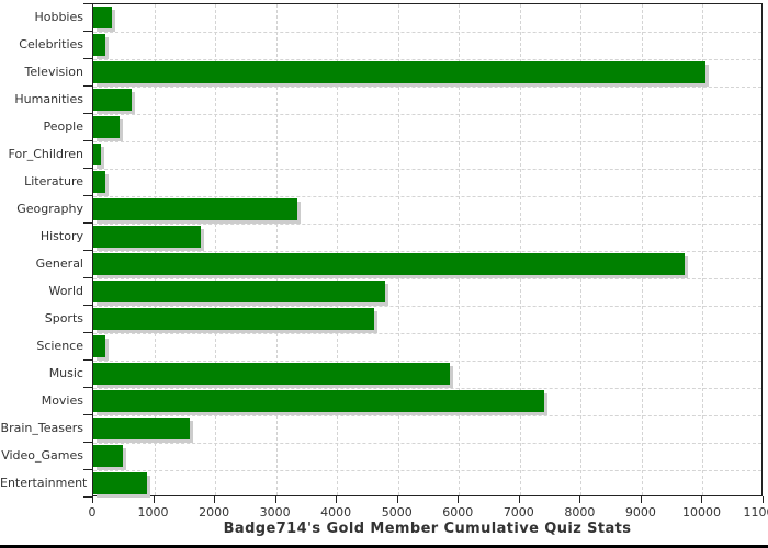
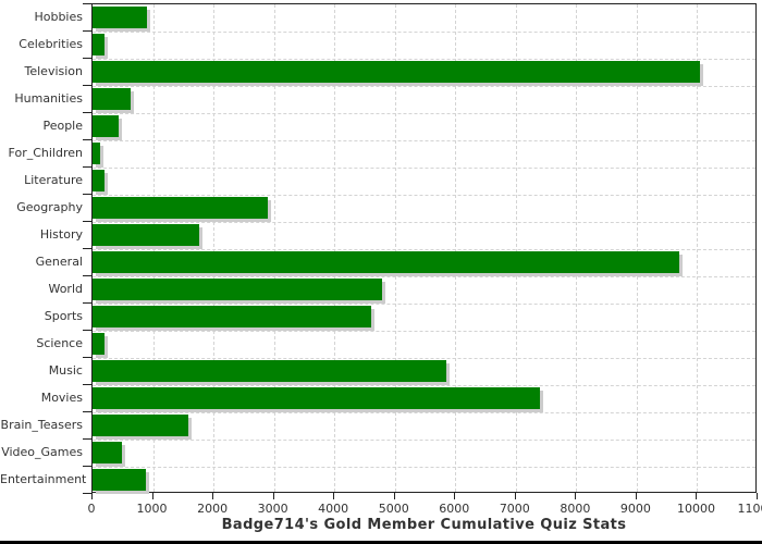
Hobbies: 300 -> 900
Geography: 3400 -> 2900
